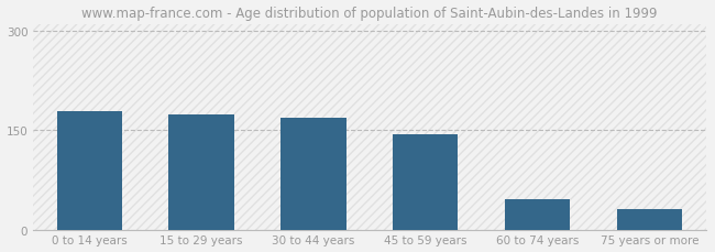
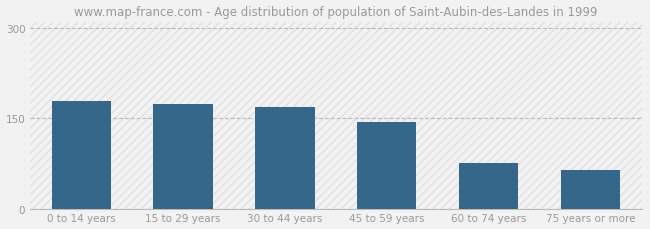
60 to 74 years: 46 -> 76
75 years or more: 30 -> 64
